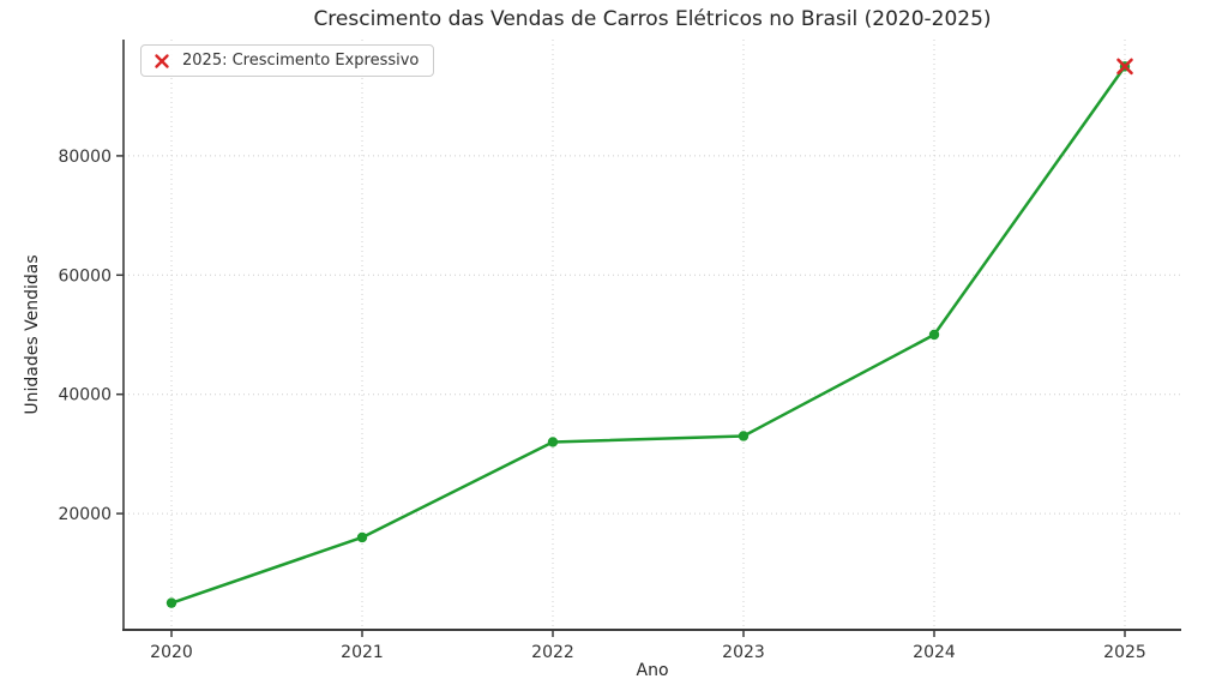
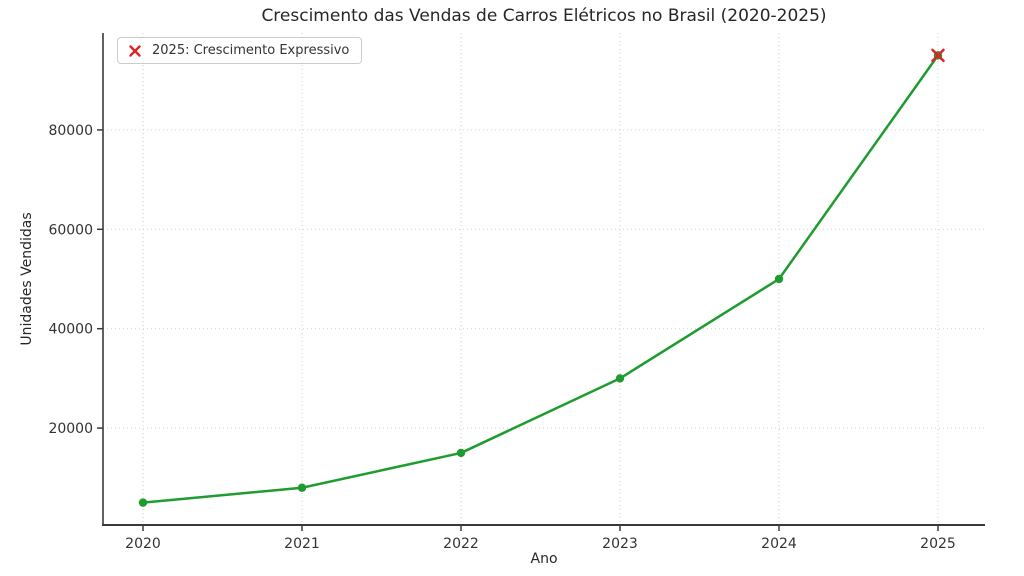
2021: 16000 -> 8000
2022: 32000 -> 15000
2023: 33000 -> 30000
